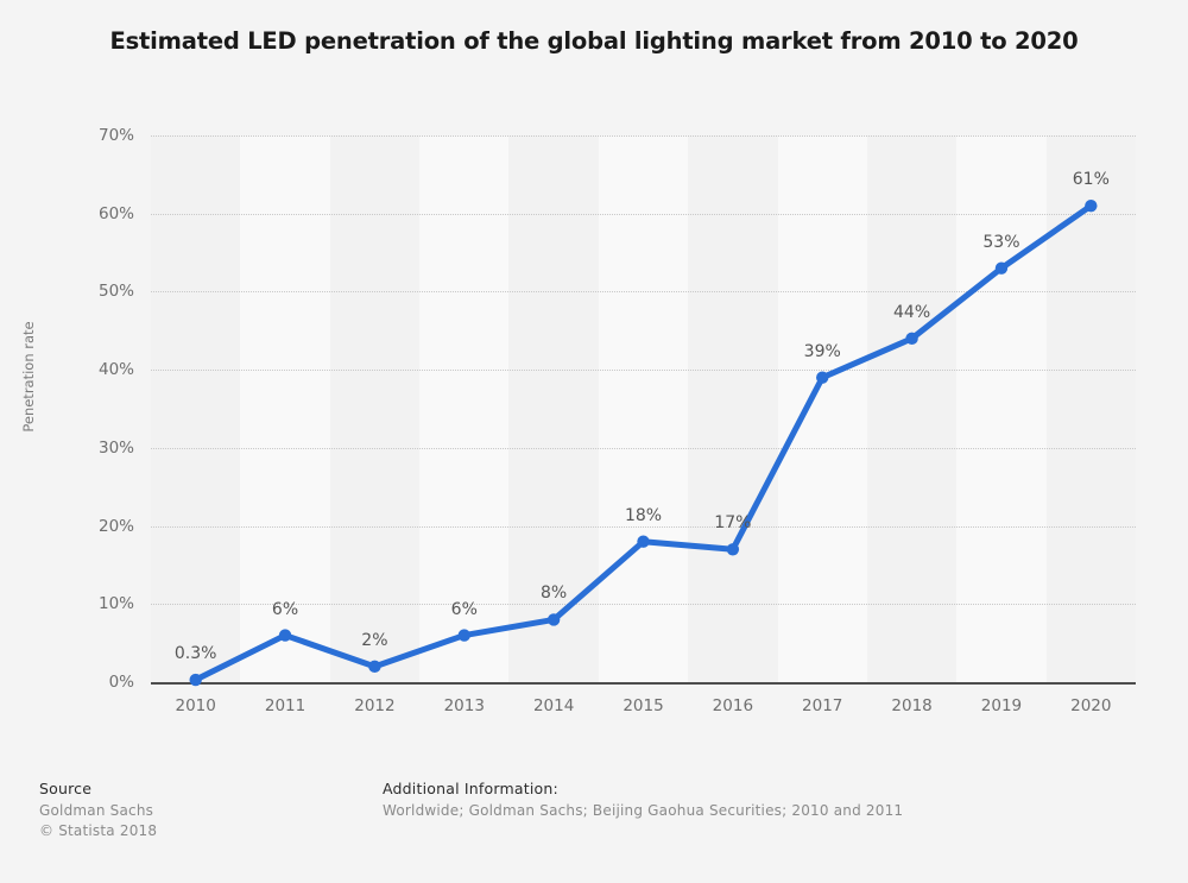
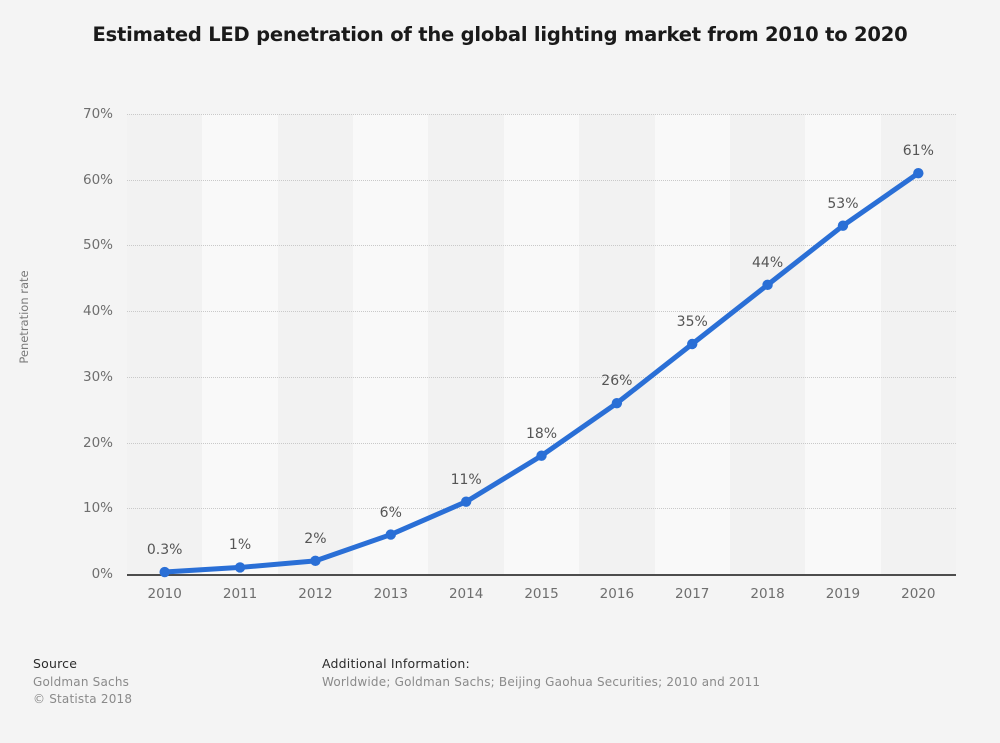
2011: 6% -> 1%
2014: 8% -> 11%
2016: 17% -> 26%
2017: 39% -> 35%
